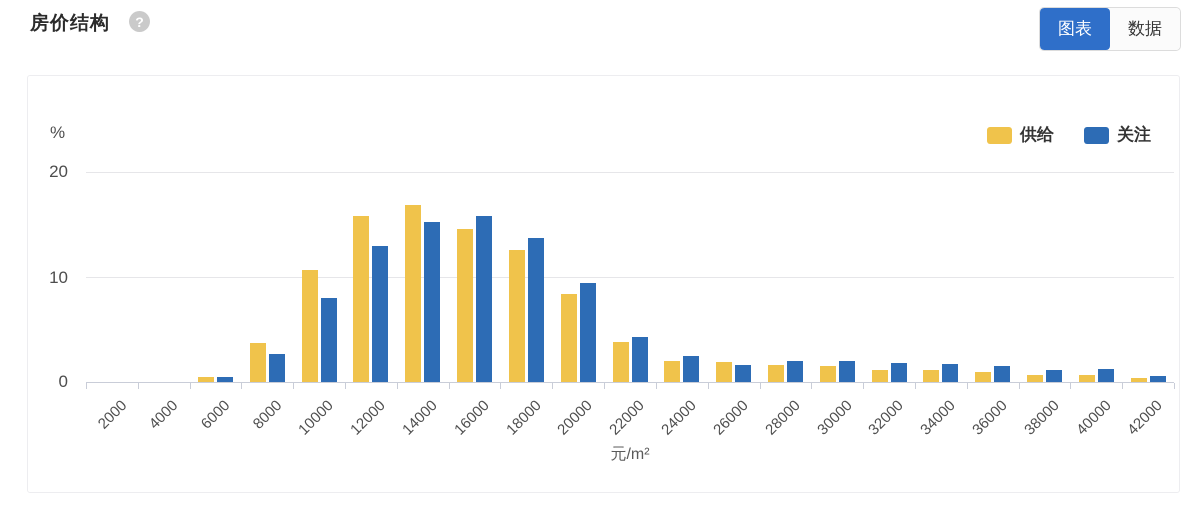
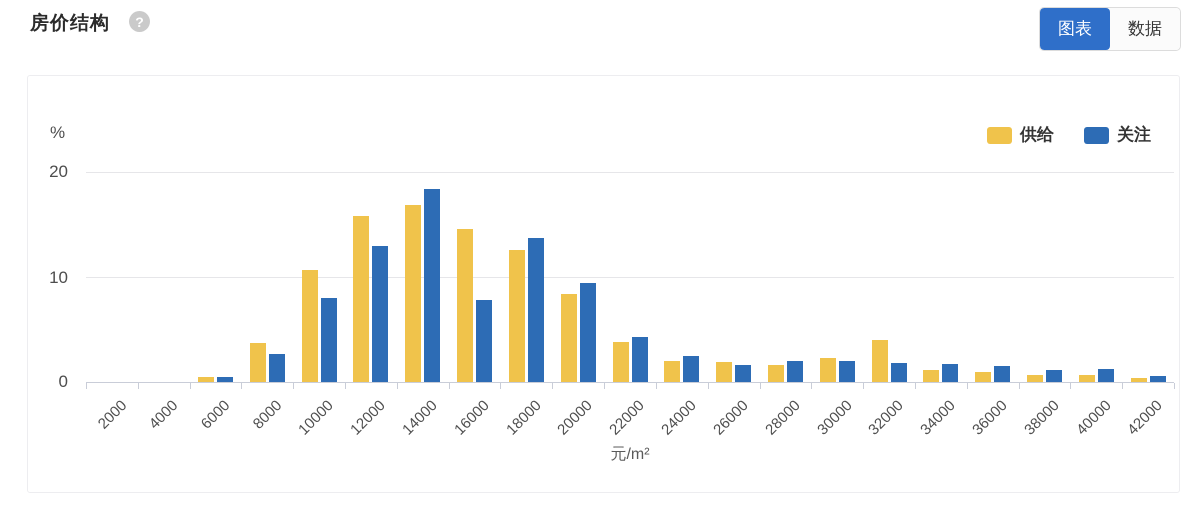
关注/14000: 15.2 -> 18.4
关注/16000: 15.8 -> 7.8
供给/30000: 1.5 -> 2.3
供给/32000: 1.1 -> 4.0
